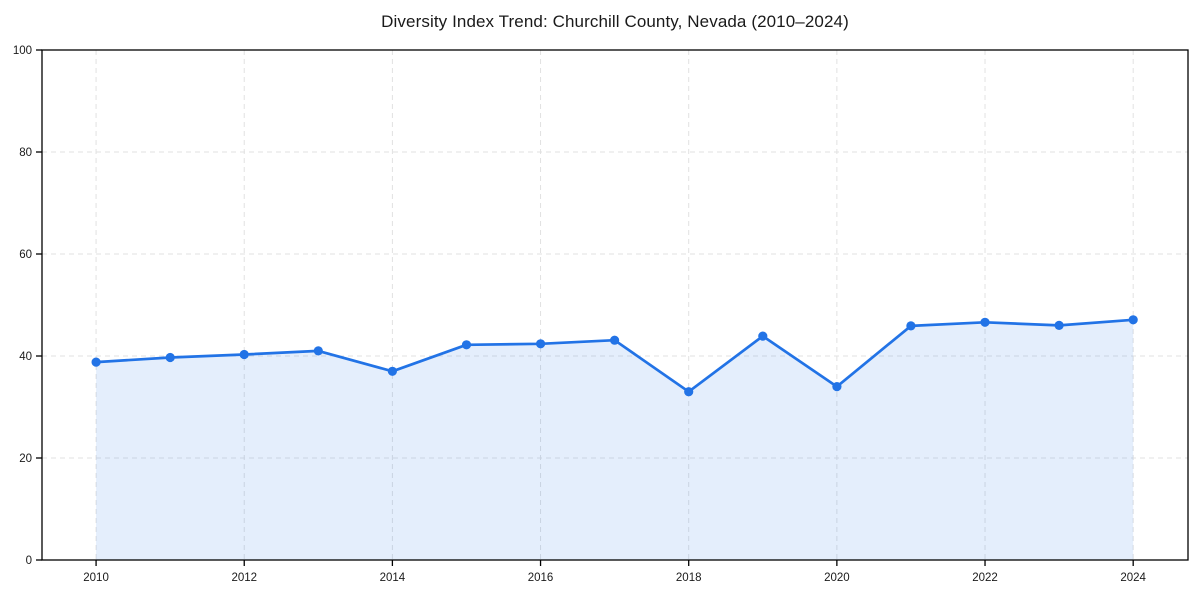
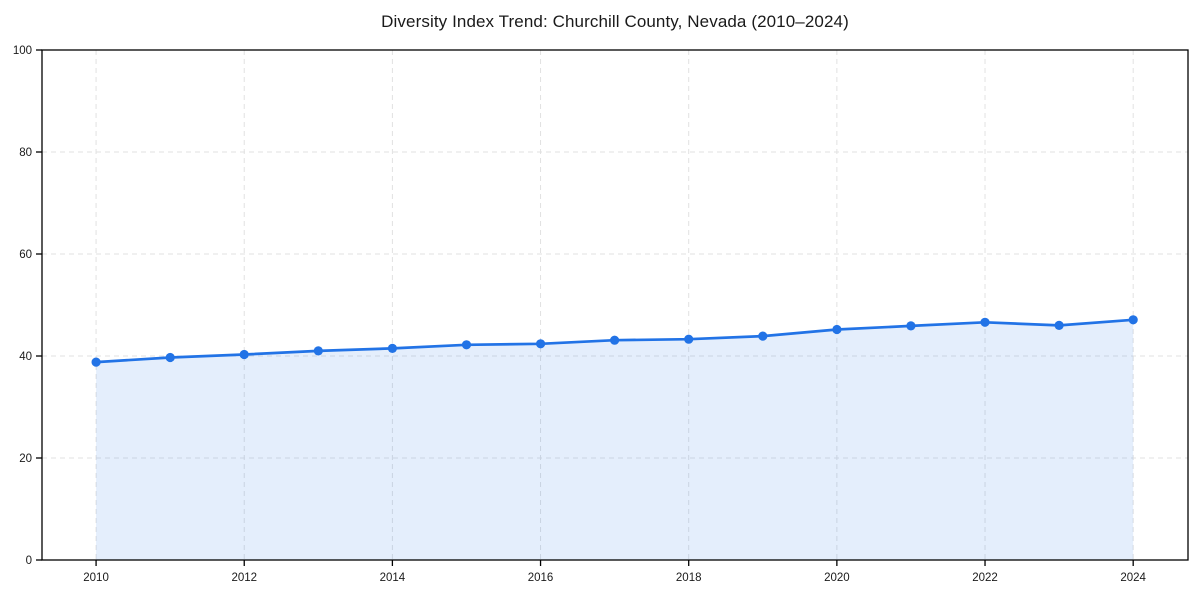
2014: 37 -> 42
2018: 33 -> 43
2020: 34 -> 45
